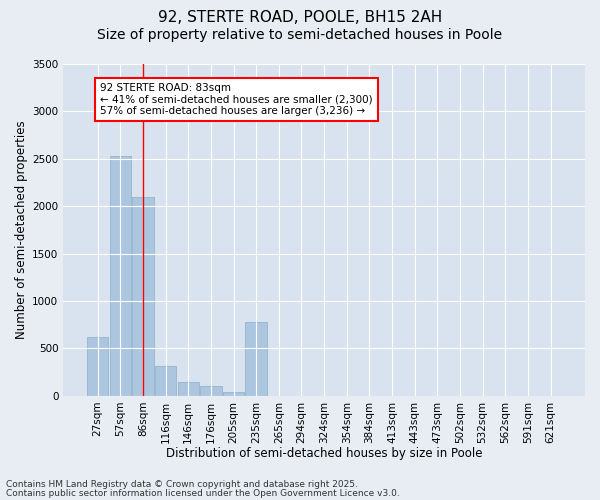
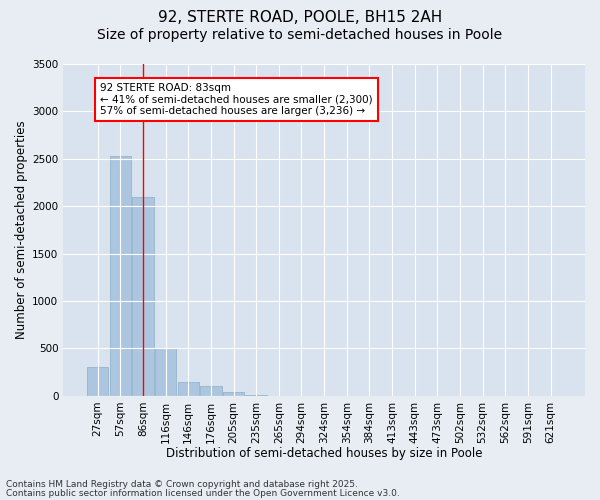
27sqm: 620 -> 300
116sqm: 320 -> 500
235sqm: 780 -> 0
